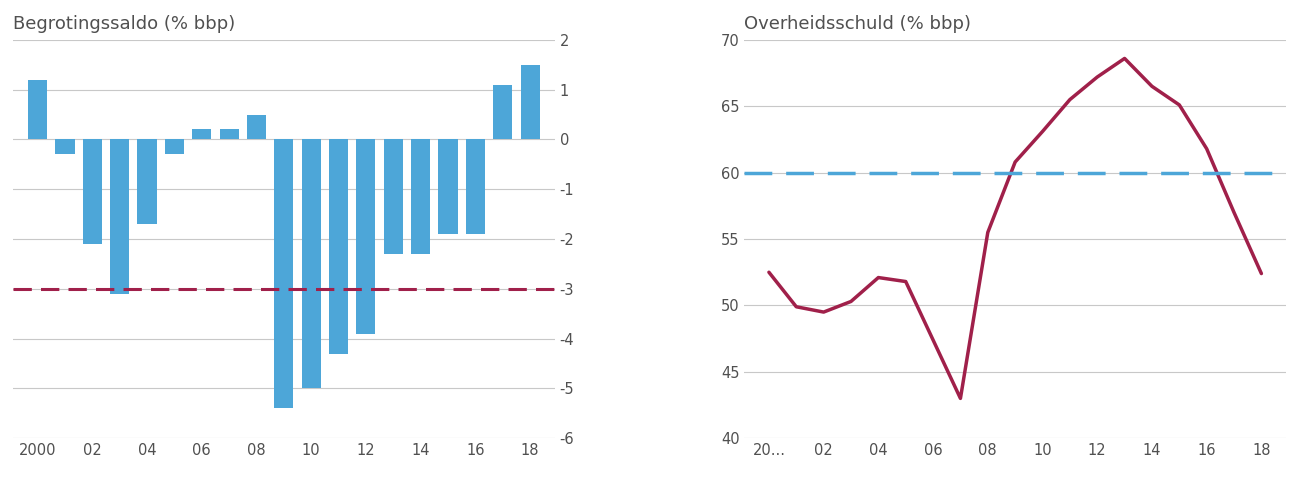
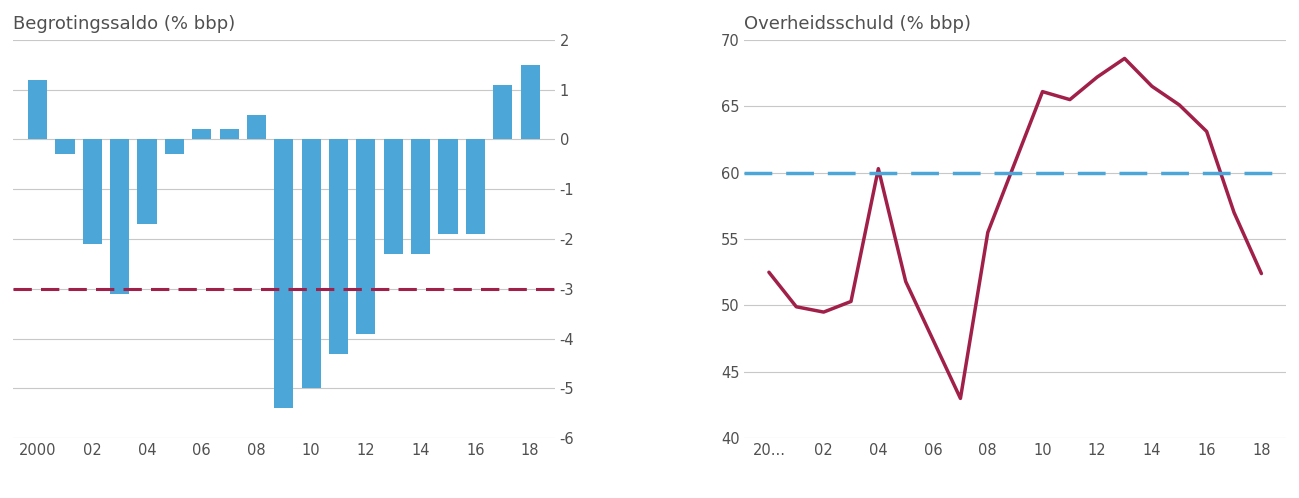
Overheidsschuld (% bbp)/04: 52.1 -> 60.3
Overheidsschuld (% bbp)/10: 63.1 -> 66.1
Overheidsschuld (% bbp)/16: 61.8 -> 63.1
